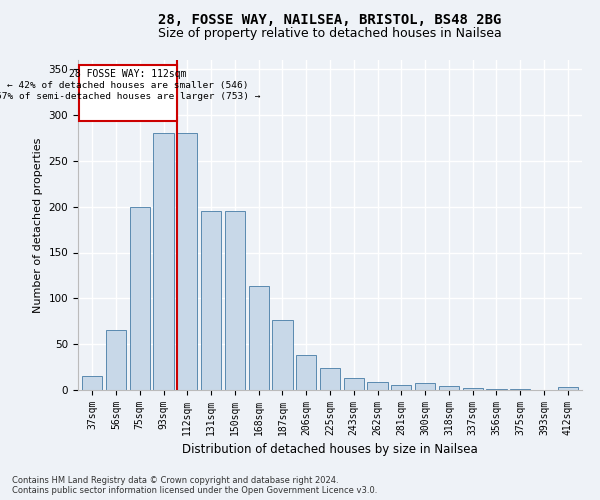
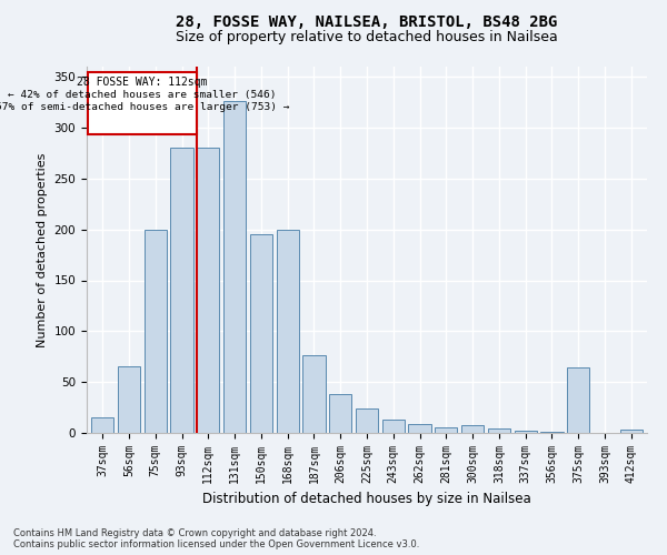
131sqm: 195 -> 326
168sqm: 113 -> 200
375sqm: 1 -> 64
